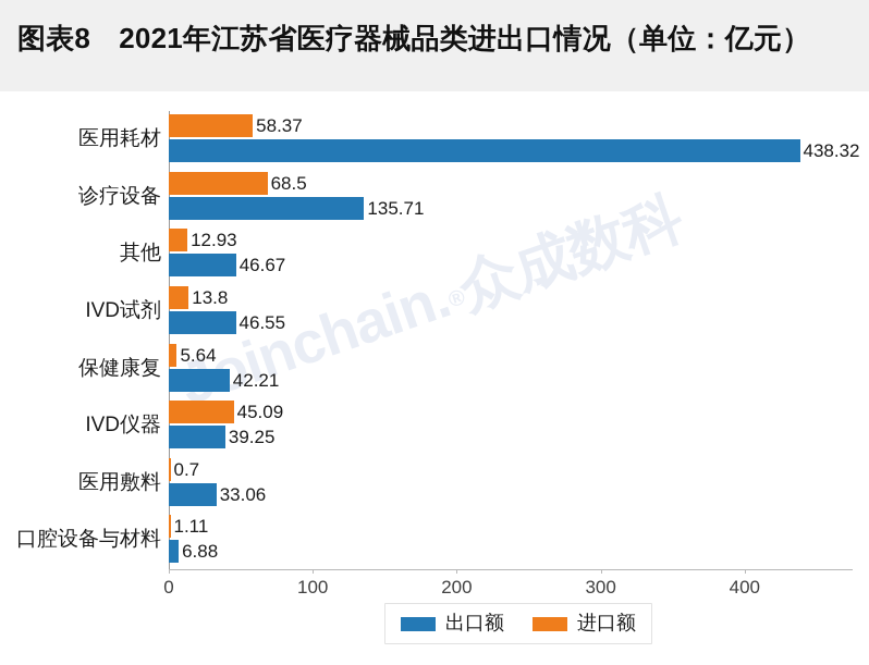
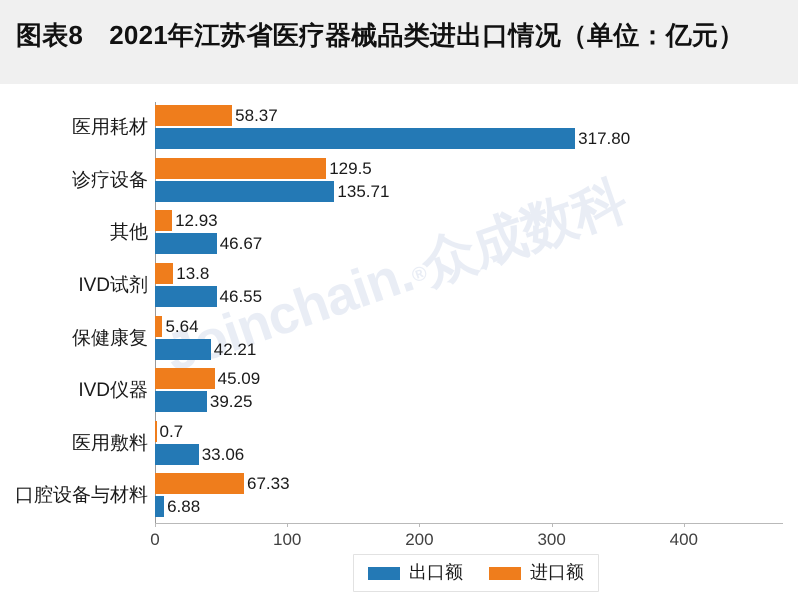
出口额/医用耗材: 438.32 -> 317.80
进口额/诊疗设备: 68.5 -> 129.5
进口额/口腔设备与材料: 1.11 -> 67.33
